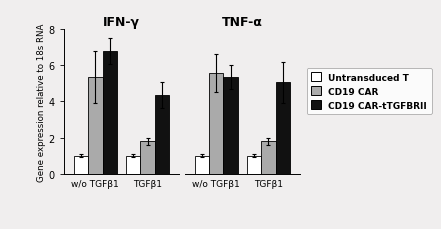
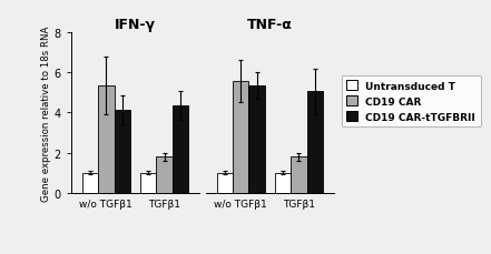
IFN-γ/CD19 CAR-tTGFBRII/w/o TGFβ1: 6.8 -> 4.2
